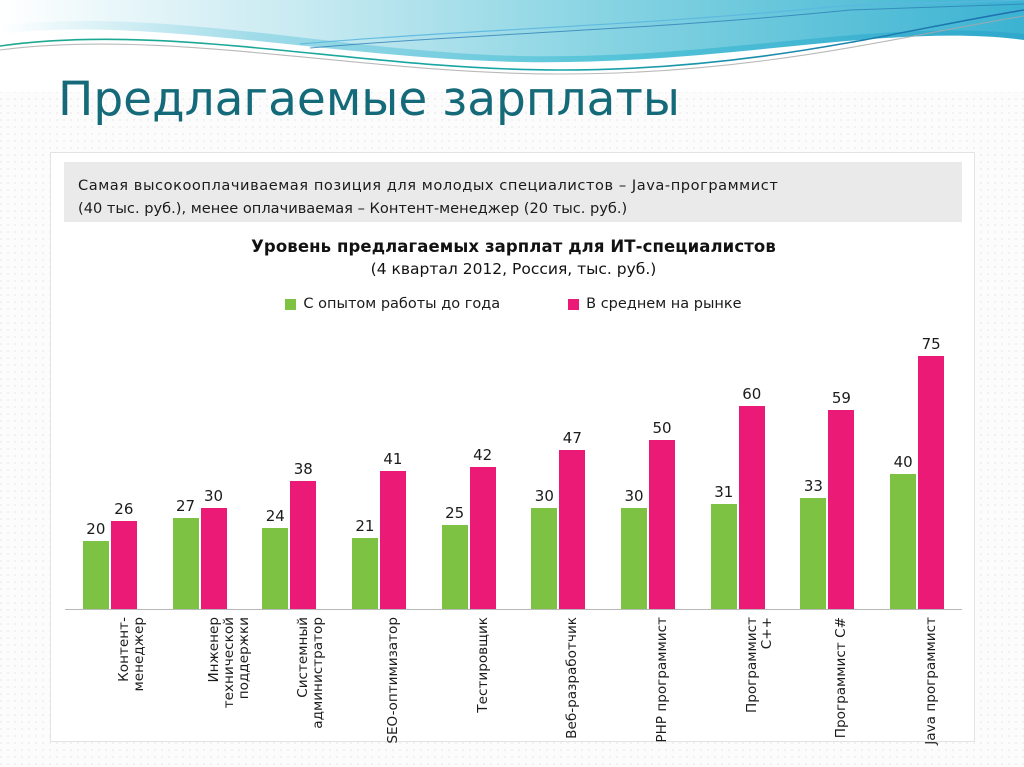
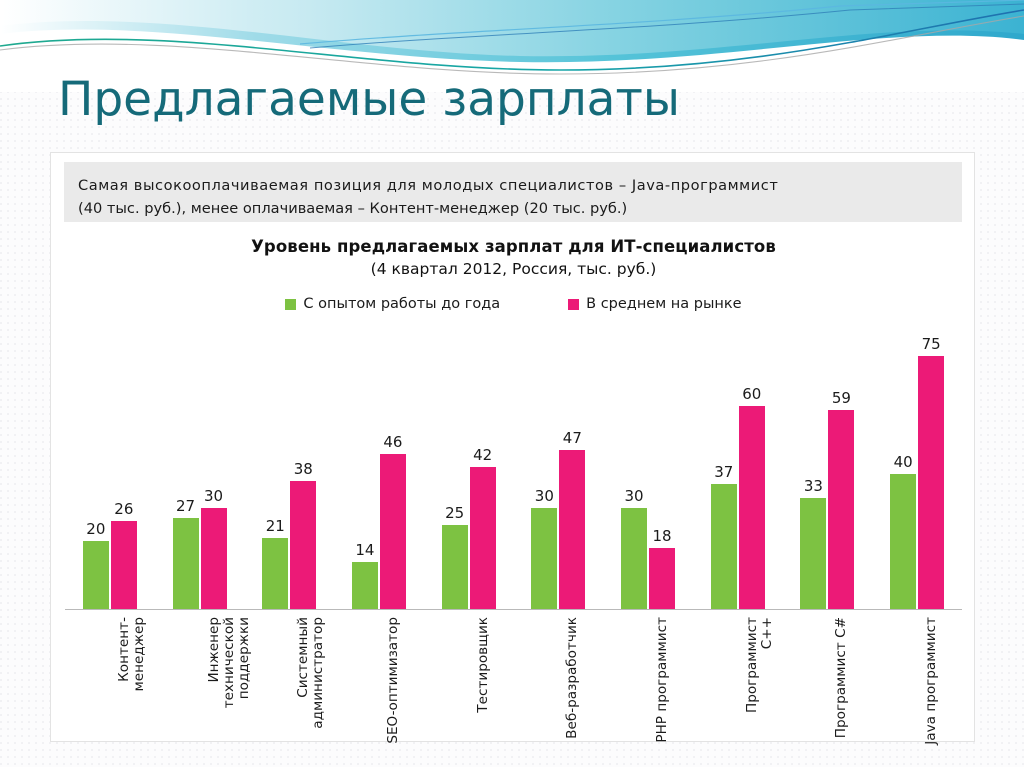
С опытом работы до года/Системный администратор: 24 -> 21
С опытом работы до года/SEO-оптимизатор: 21 -> 14
В среднем на рынке/SEO-оптимизатор: 41 -> 46
В среднем на рынке/PHP программист: 50 -> 18
С опытом работы до года/Программист C++: 31 -> 37
